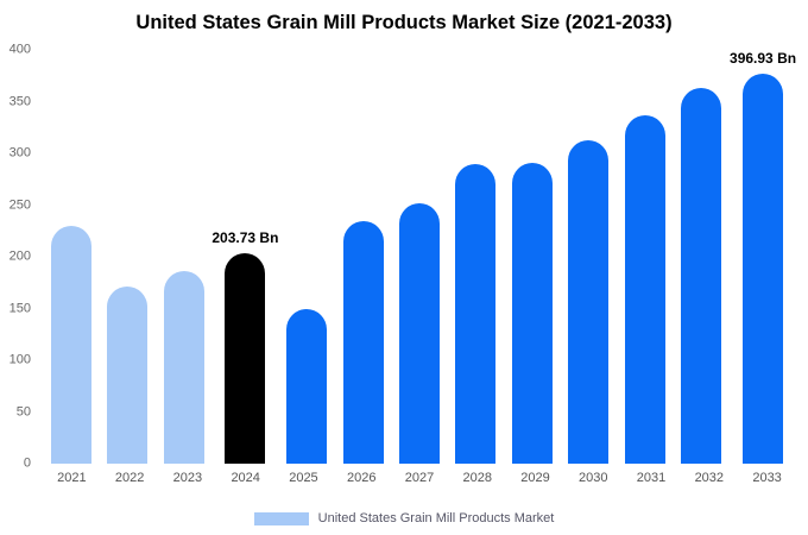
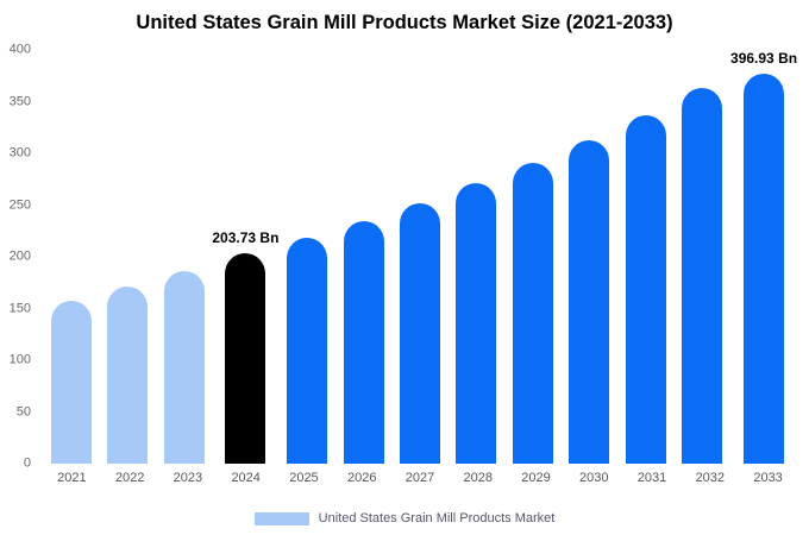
2021: 230 -> 160
2025: 150 -> 220
2028: 290 -> 270
